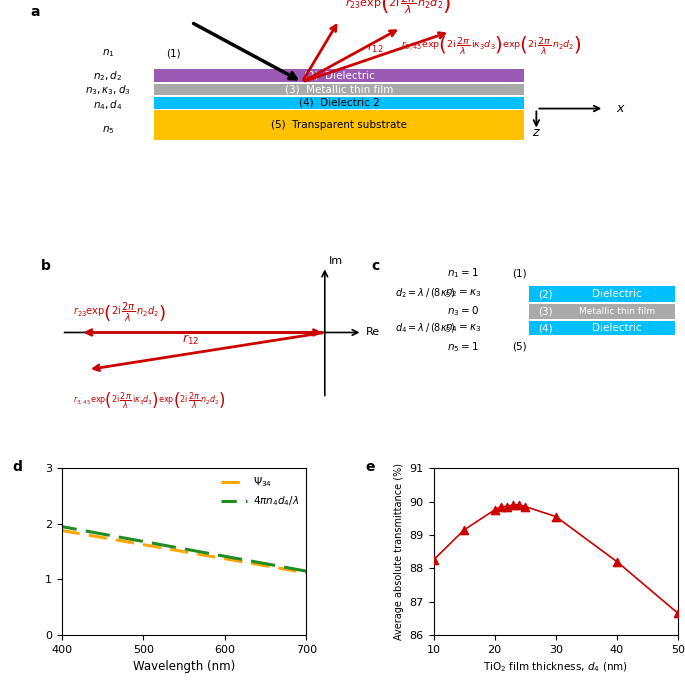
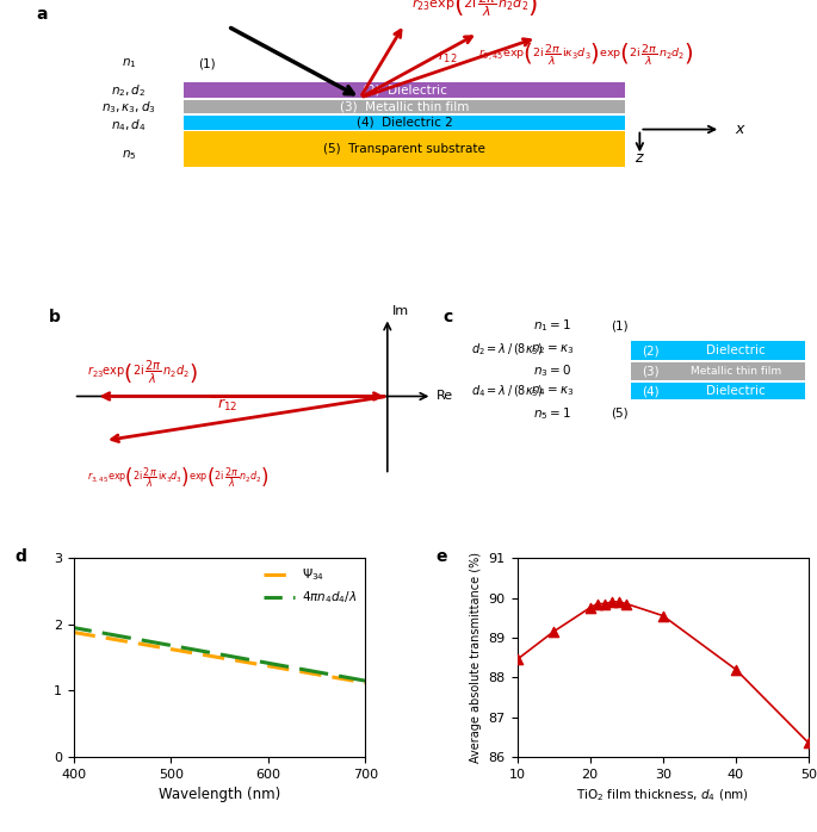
10: 88.25 -> 88.45
50: 86.65 -> 86.35
